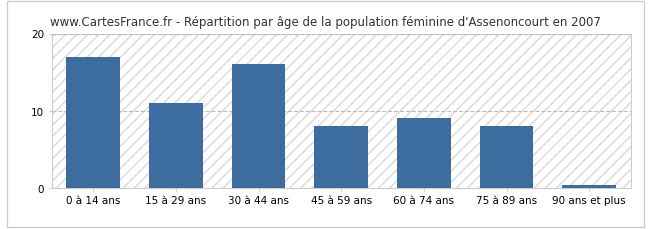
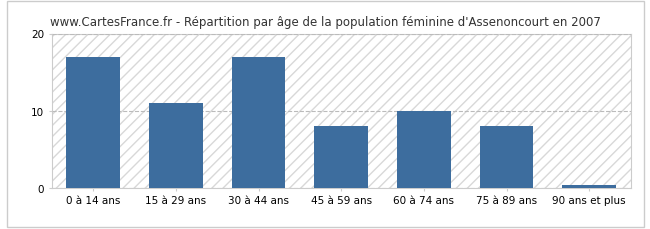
30 à 44 ans: 16.0 -> 17.0
60 à 74 ans: 9.0 -> 10.0
